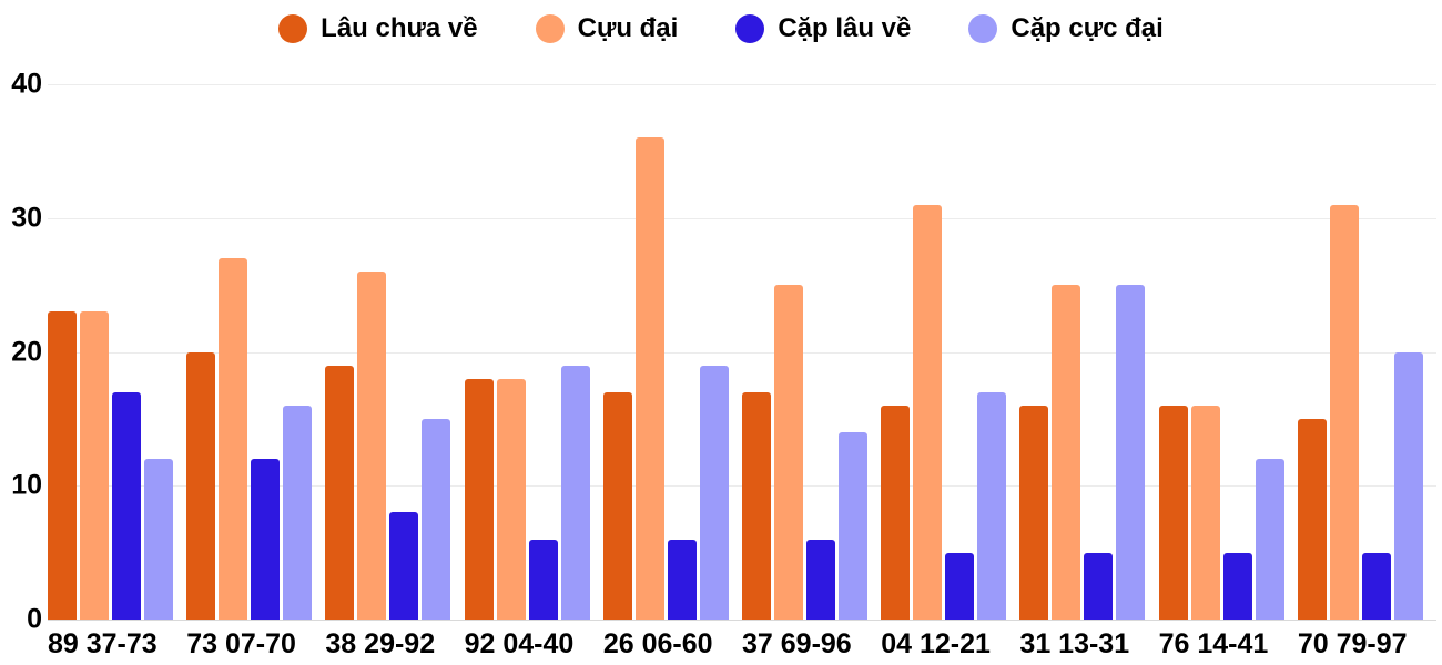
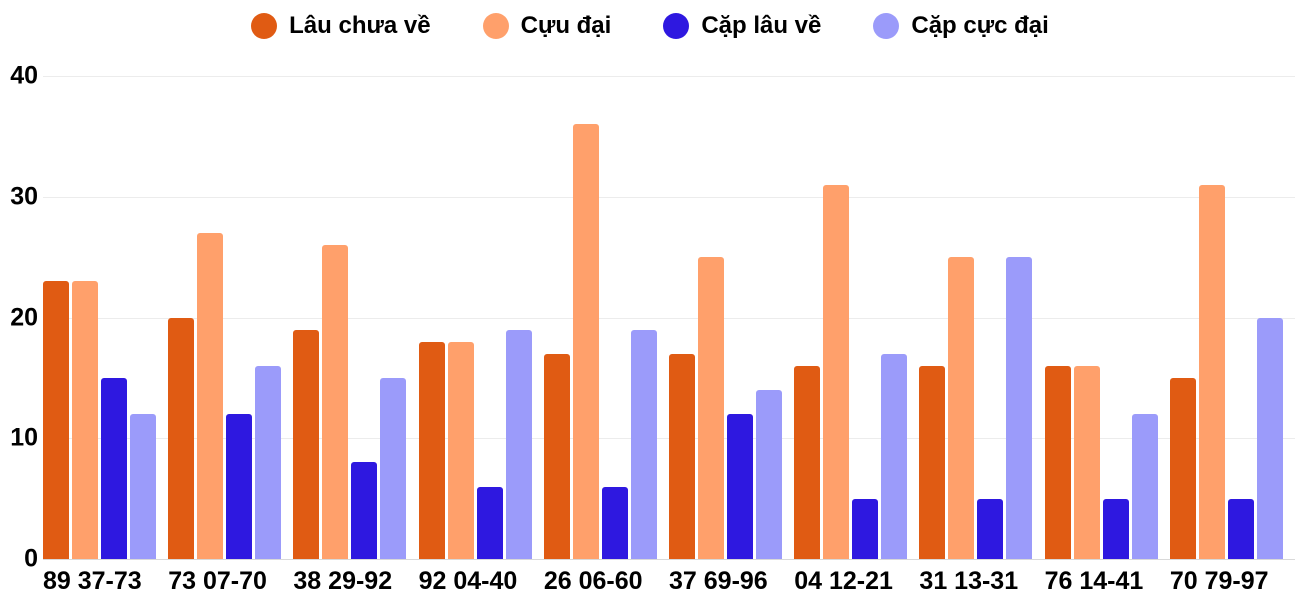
Cặp lâu về/89 37-73: 17 -> 15
Cặp lâu về/37 69-96: 6 -> 12
